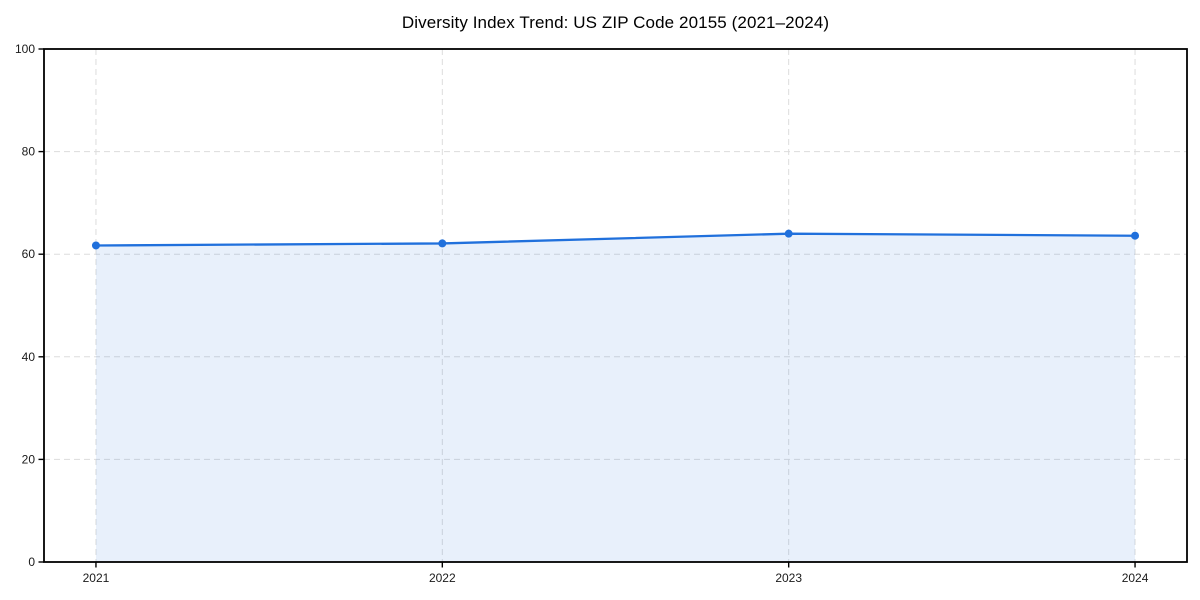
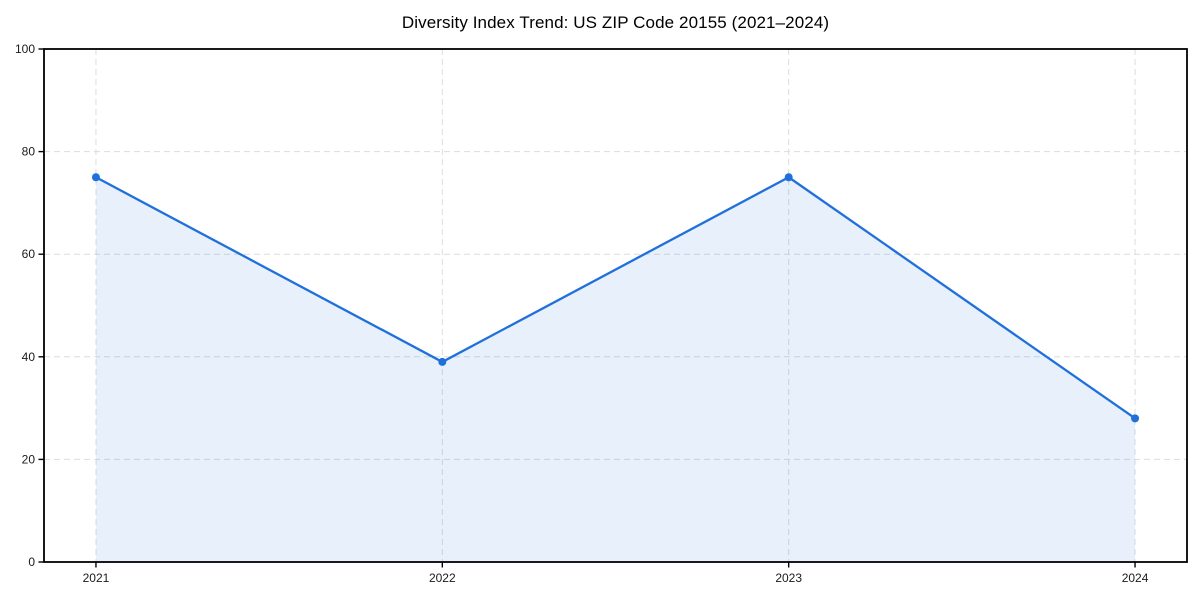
2021: 62 -> 75
2022: 62 -> 39
2023: 64 -> 75
2024: 64 -> 28
